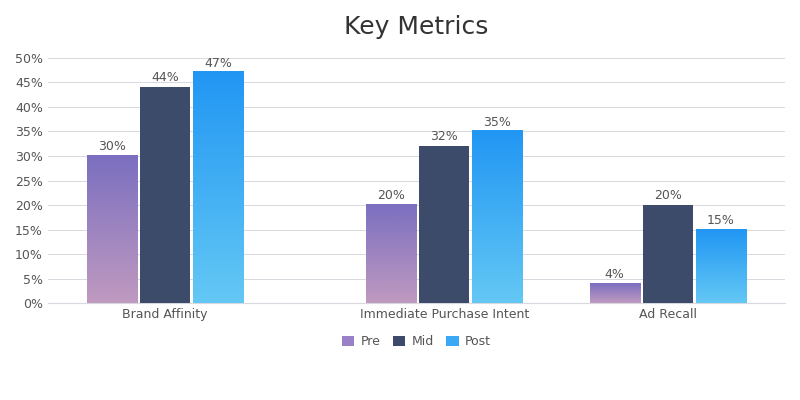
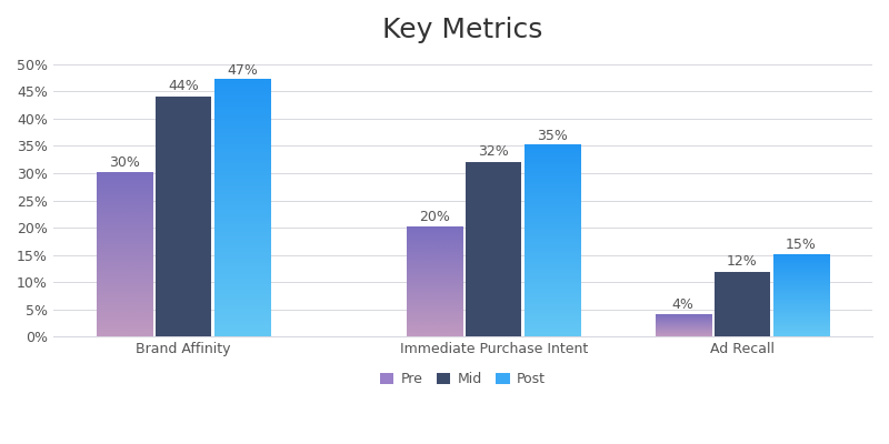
Ad Recall: 20% -> 12%
